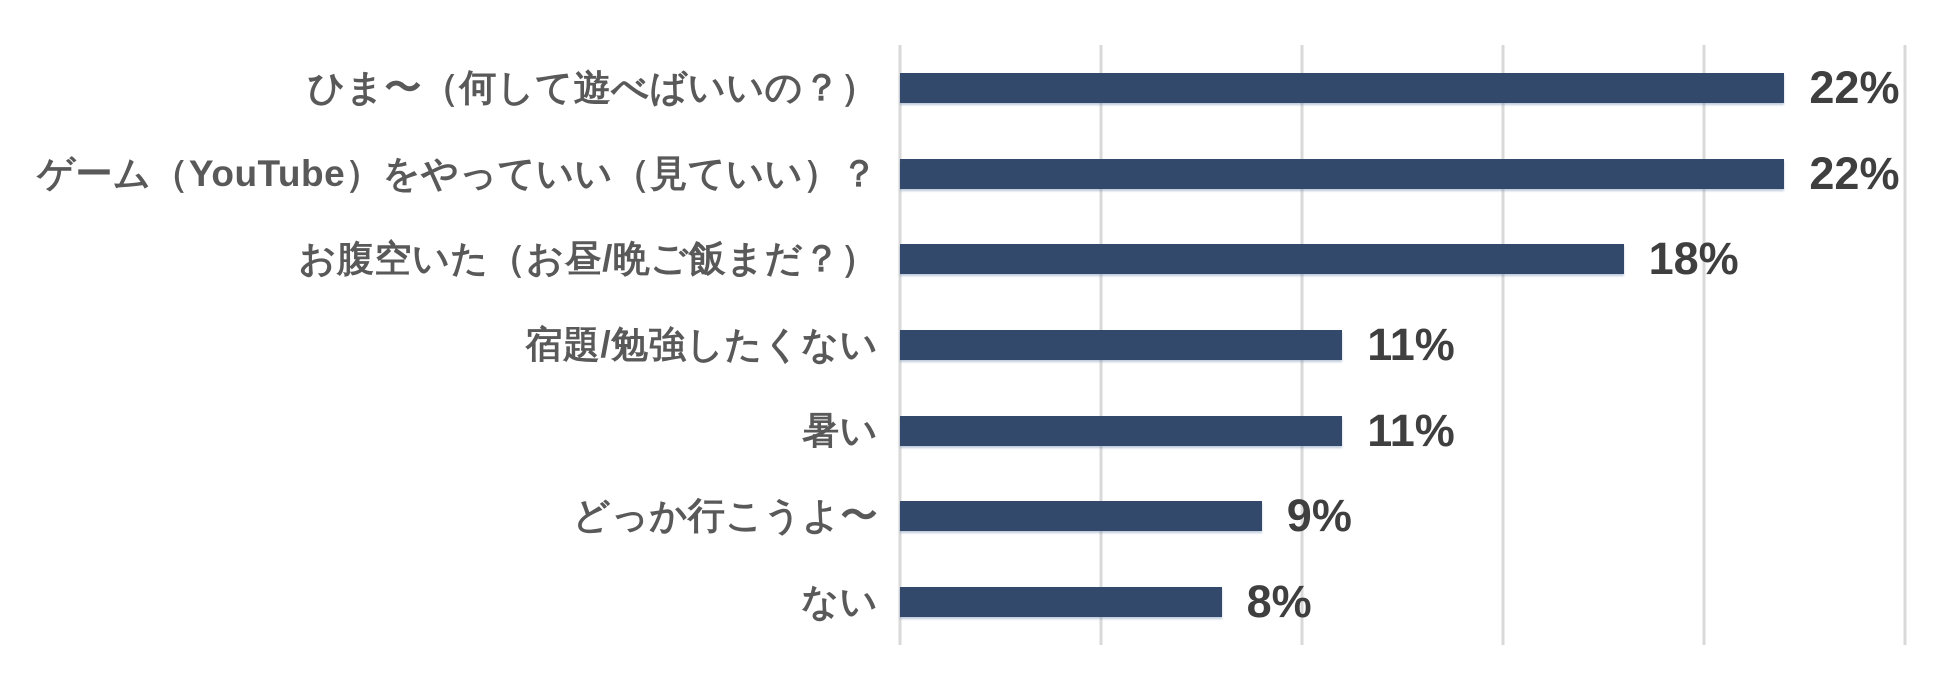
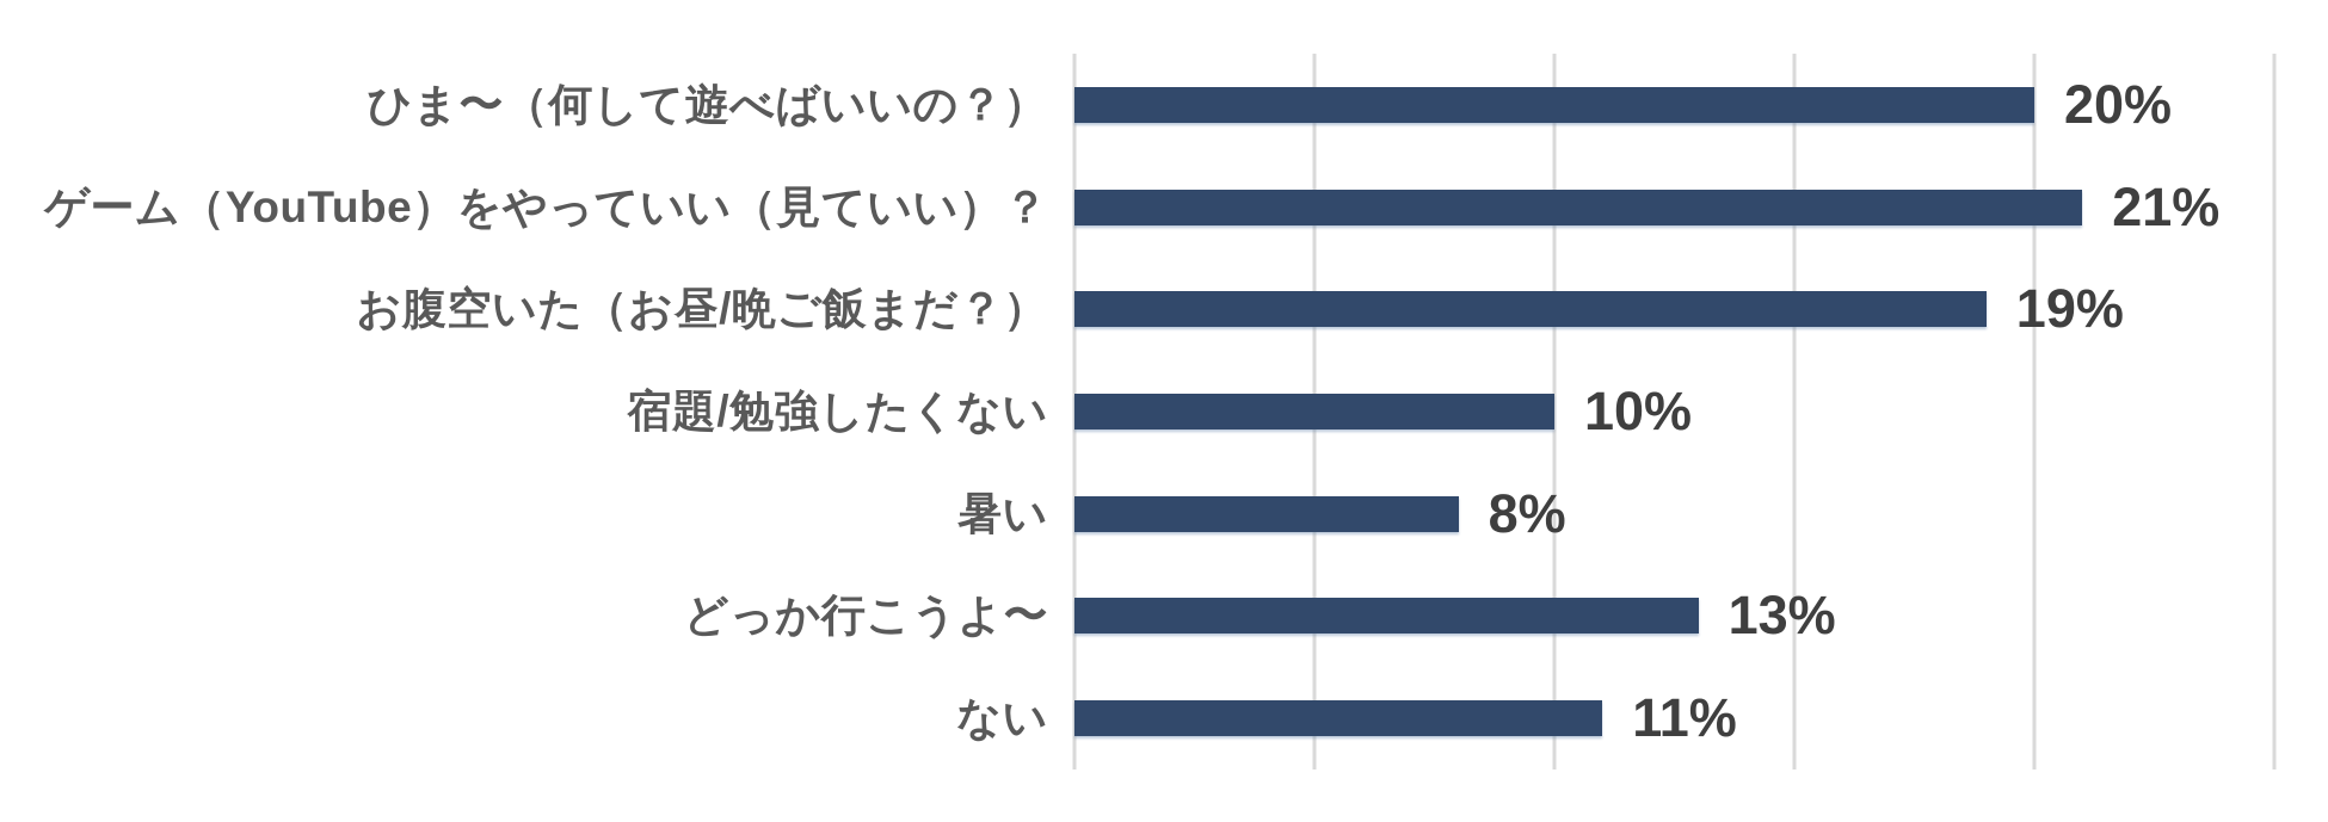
ひま〜（何して遊べばいいの？）: 22% -> 20%
ゲーム（YouTube）をやっていい（見ていい）？: 22% -> 21%
お腹空いた（お昼/晩ご飯まだ？）: 18% -> 19%
宿題/勉強したくない: 11% -> 10%
暑い: 11% -> 8%
どっか行こうよ〜: 9% -> 13%
ない: 8% -> 11%
